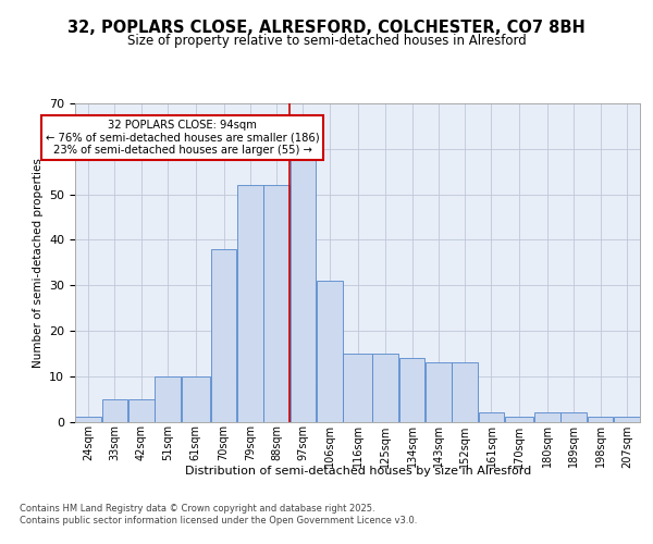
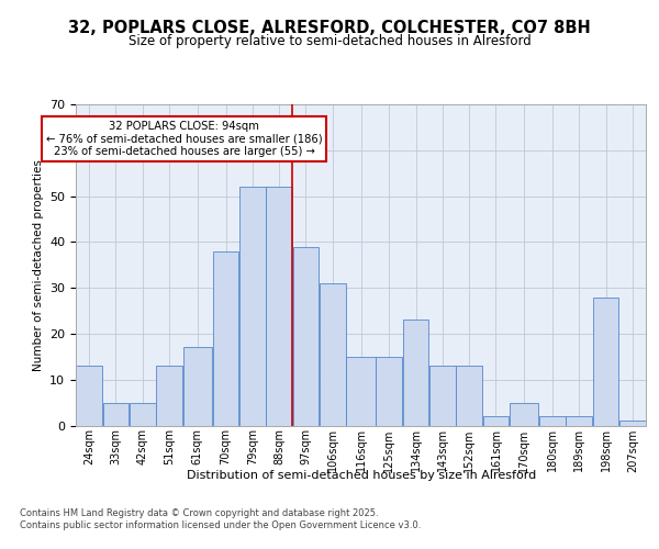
24sqm: 1 -> 13
51sqm: 10 -> 13
61sqm: 10 -> 17
97sqm: 58 -> 39
134sqm: 14 -> 23
170sqm: 1 -> 5
198sqm: 1 -> 28
